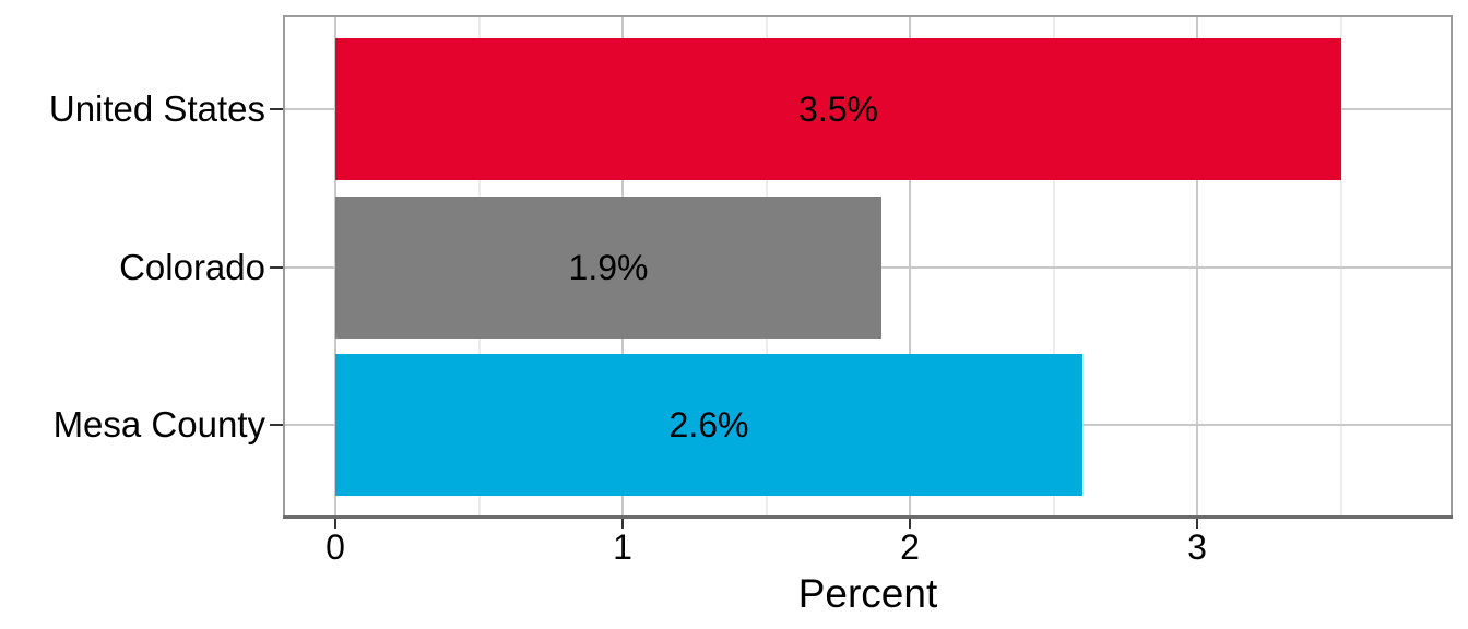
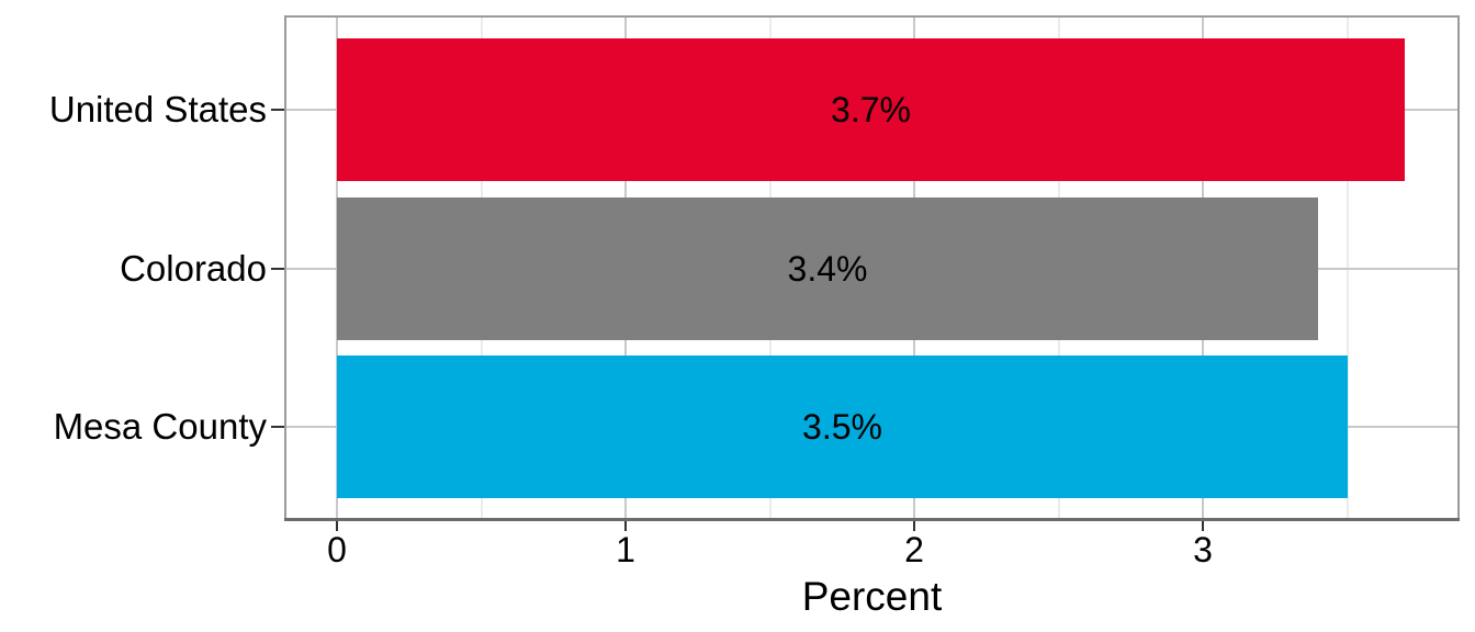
United States: 3.5% -> 3.7%
Colorado: 1.9% -> 3.4%
Mesa County: 2.6% -> 3.5%
